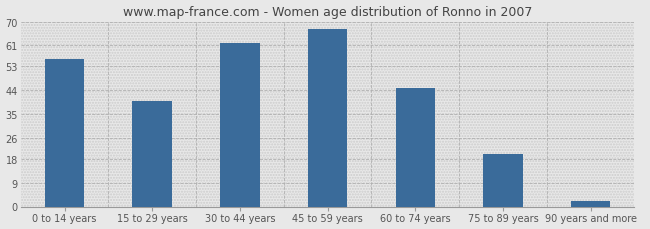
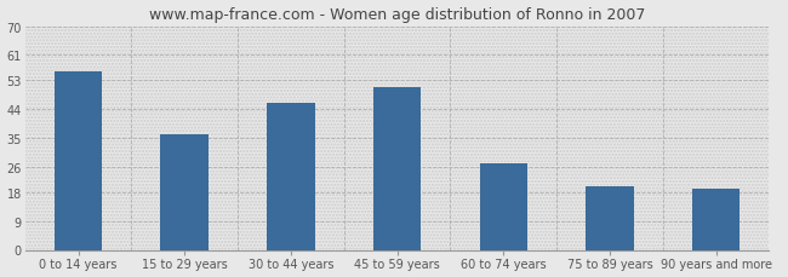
15 to 29 years: 40 -> 36
30 to 44 years: 62 -> 46
45 to 59 years: 67 -> 51
60 to 74 years: 45 -> 27
90 years and more: 2 -> 19
